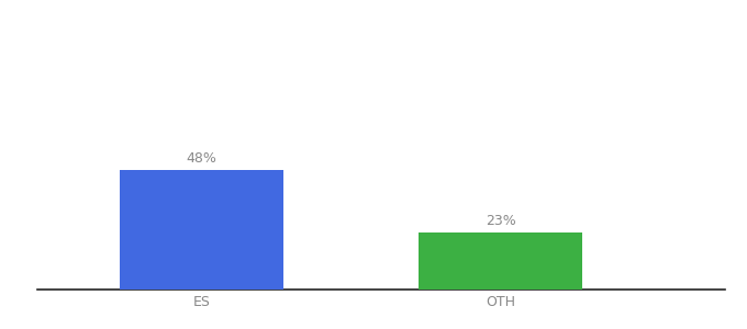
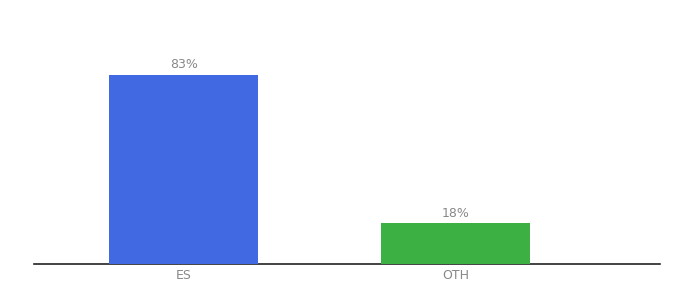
ES: 48% -> 83%
OTH: 23% -> 18%
